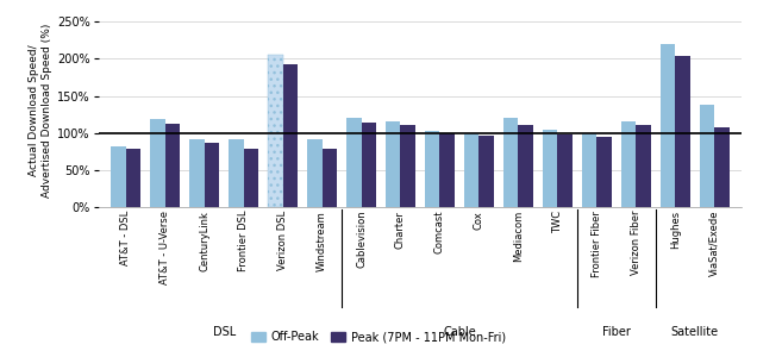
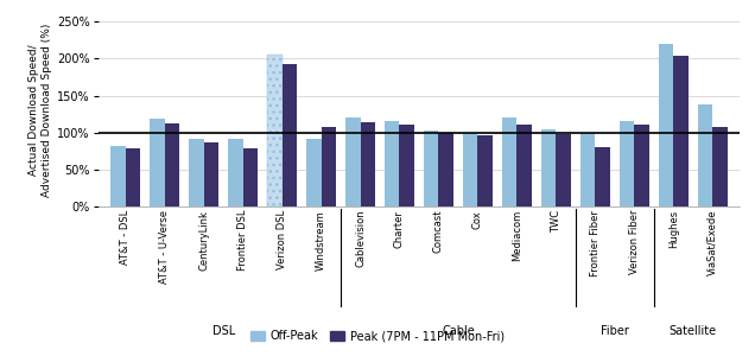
Peak (7PM - 11PM Mon-Fri)/Windstream: 79% -> 108%
Peak (7PM - 11PM Mon-Fri)/Frontier Fiber: 94% -> 80%
